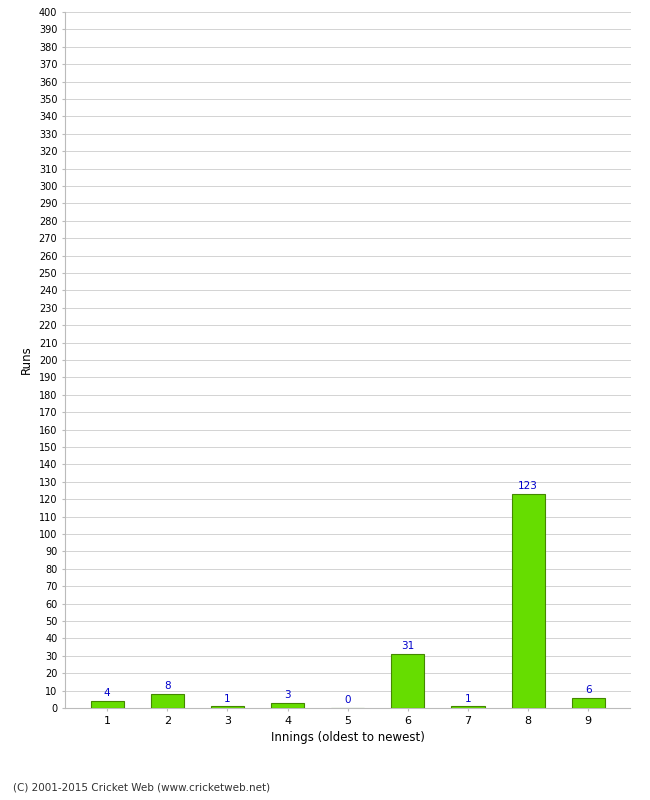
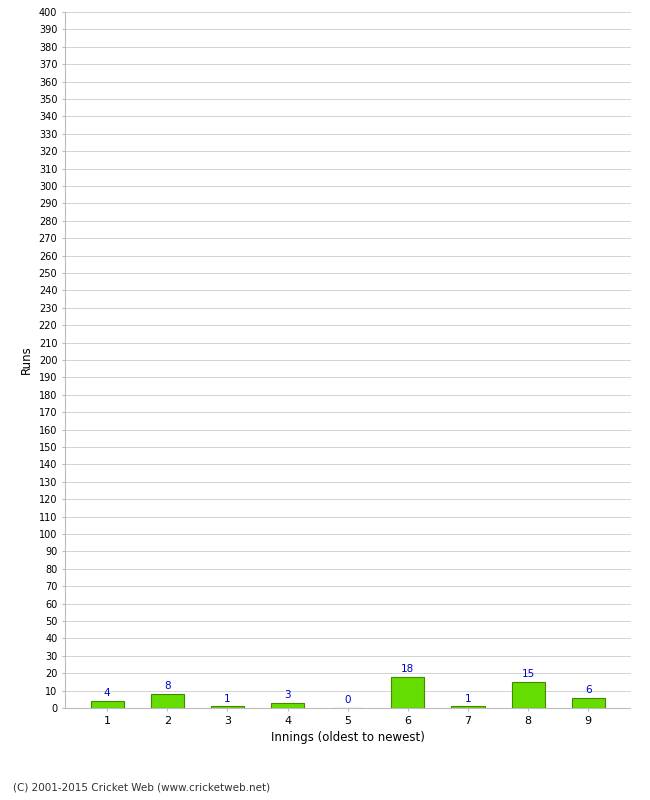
6: 31 -> 18
8: 123 -> 15
